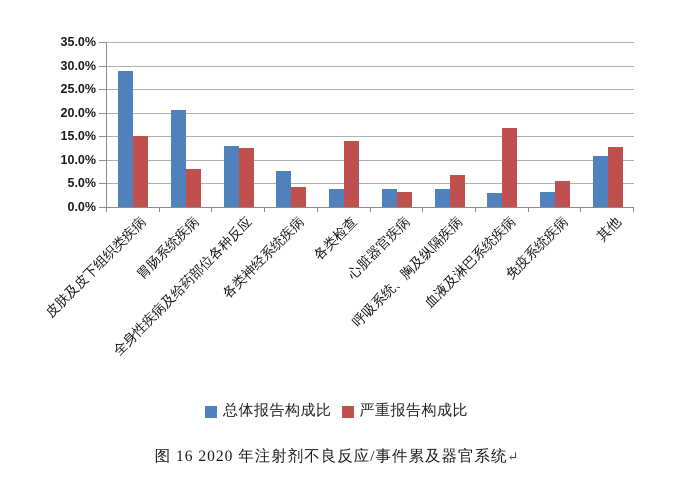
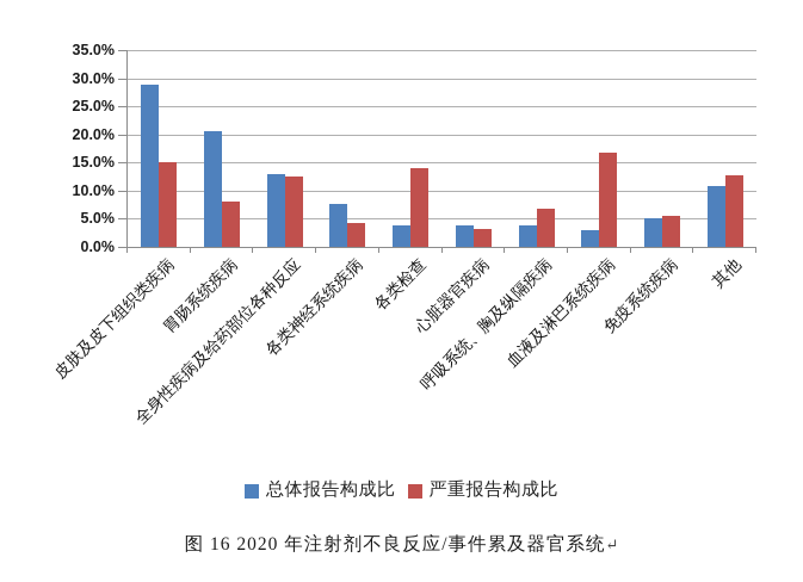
总体报告构成比/免疫系统疾病: 3% -> 5%
